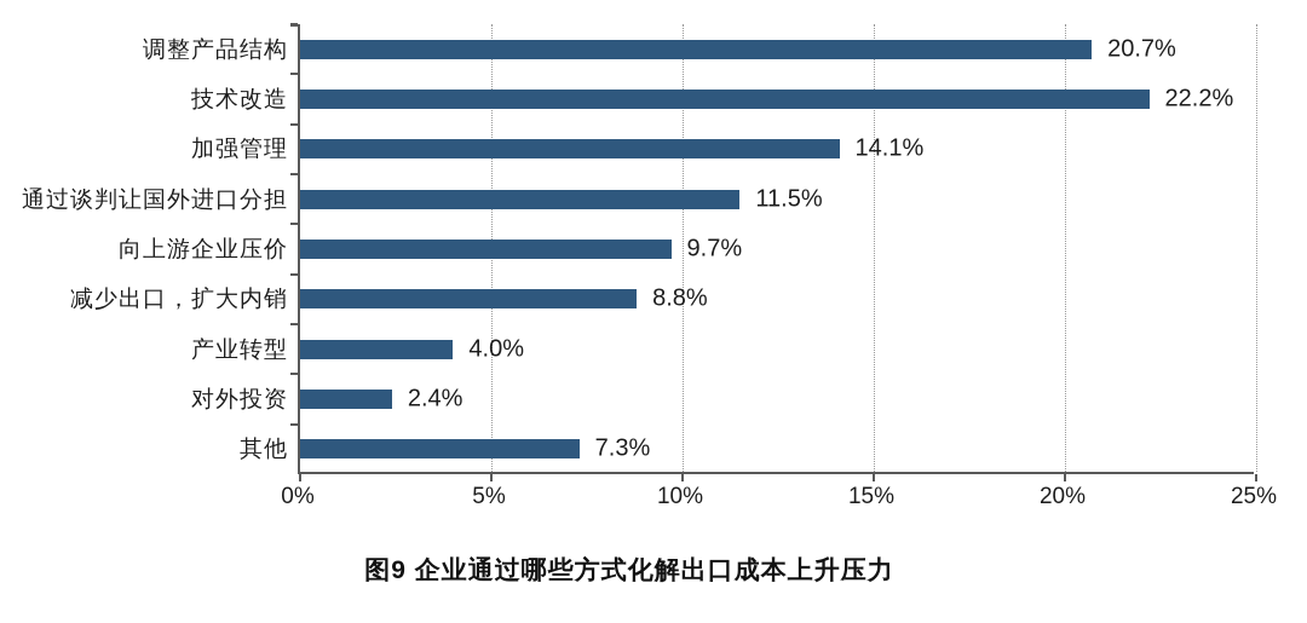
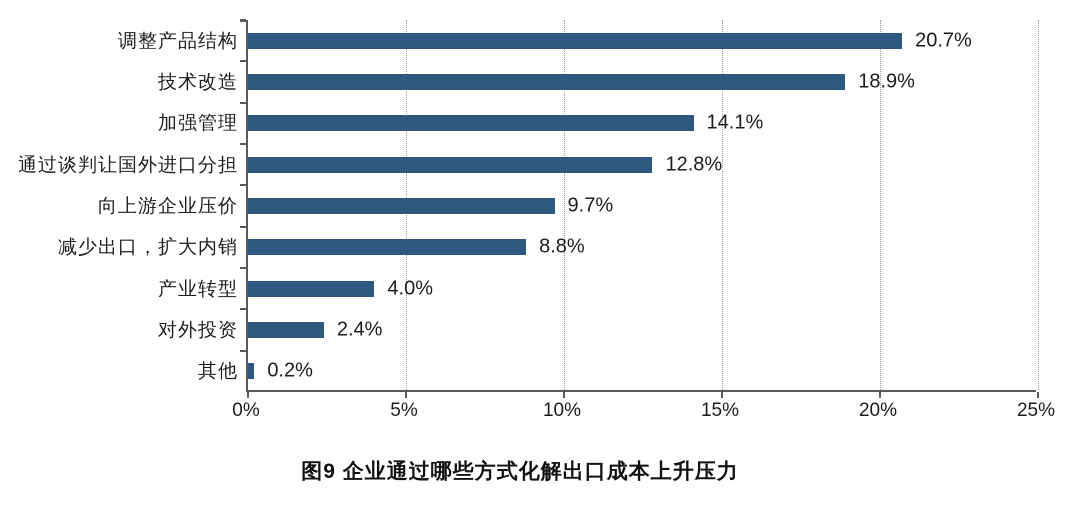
技术改造: 22.2% -> 18.9%
通过谈判让国外进口分担: 11.5% -> 12.8%
其他: 7.3% -> 0.2%
